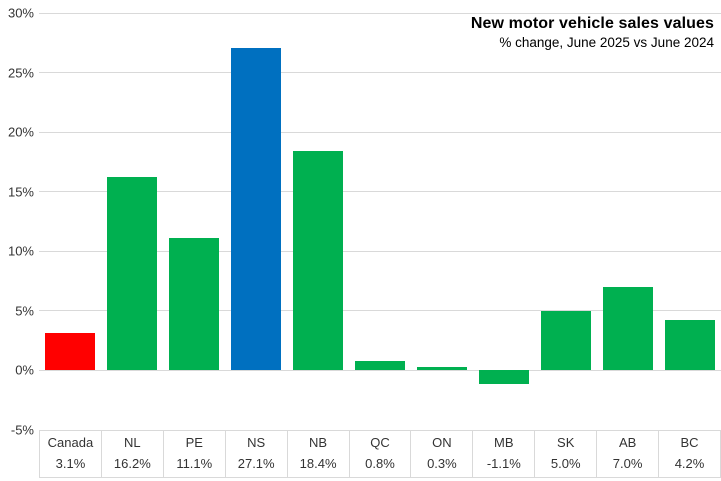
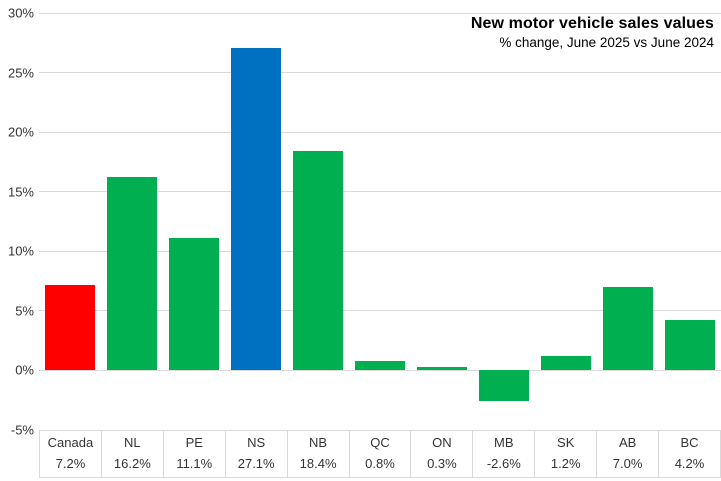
Canada: 3.1% -> 7.2%
MB: -1.1% -> -2.6%
SK: 5.0% -> 1.2%
